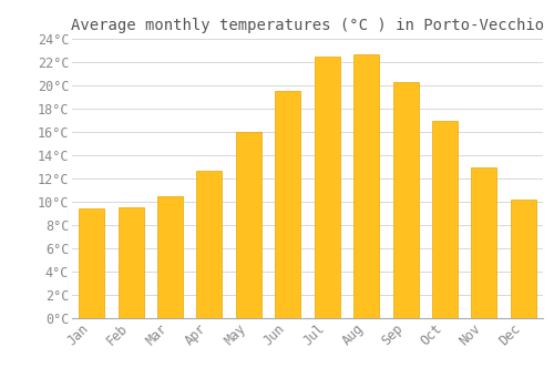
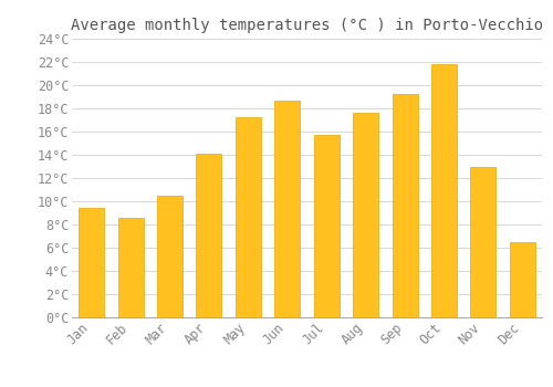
Feb: 9.5°C -> 8.6°C
Apr: 12.7°C -> 14.1°C
May: 16.0°C -> 17.2°C
Jun: 19.5°C -> 18.7°C
Jul: 22.5°C -> 15.7°C
Aug: 22.7°C -> 17.6°C
Sep: 20.3°C -> 19.2°C
Oct: 17.0°C -> 21.8°C
Dec: 10.2°C -> 6.5°C
